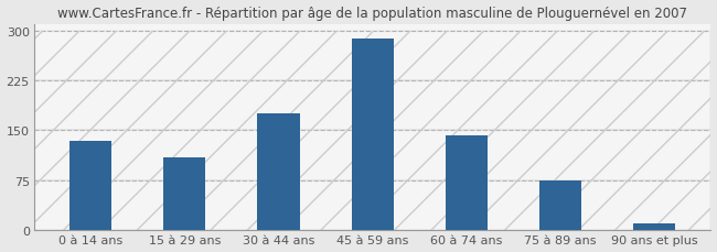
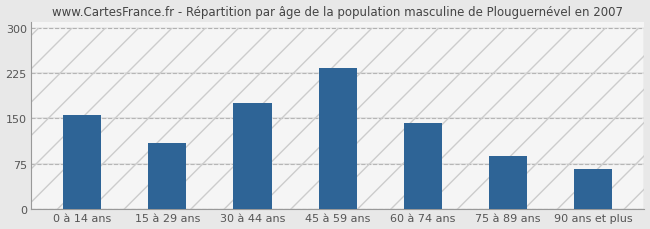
0 à 14 ans: 135 -> 156
45 à 59 ans: 287 -> 234
75 à 89 ans: 74 -> 88
90 ans et plus: 10 -> 66
